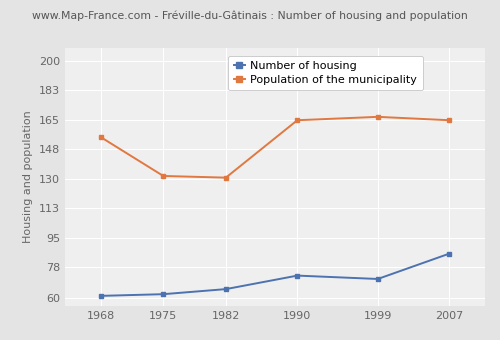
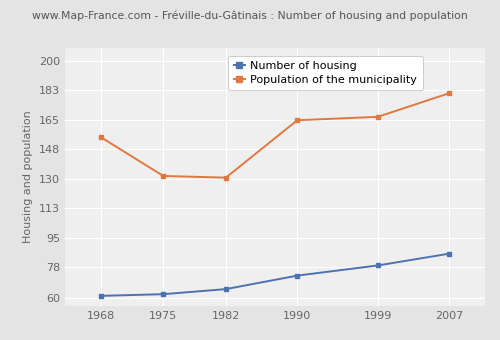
Number of housing/1999: 71 -> 79
Population of the municipality/2007: 165 -> 181
